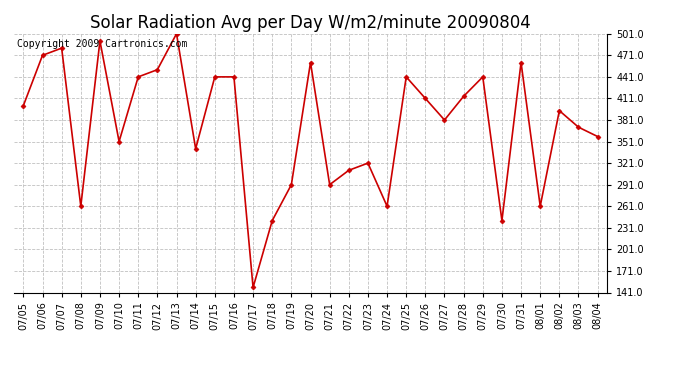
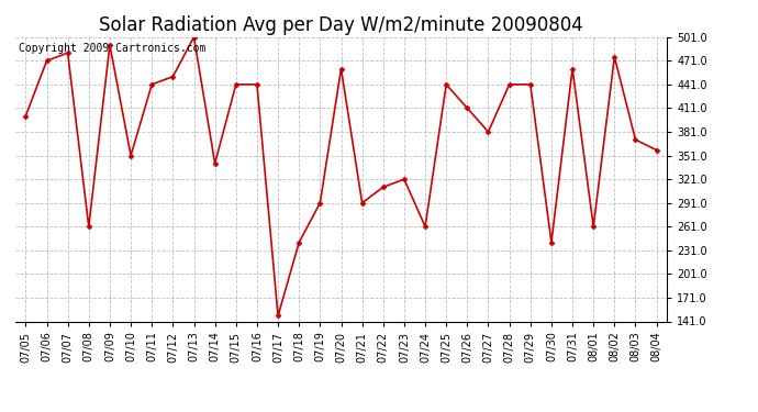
07/28: 414 -> 441
08/02: 394 -> 476
